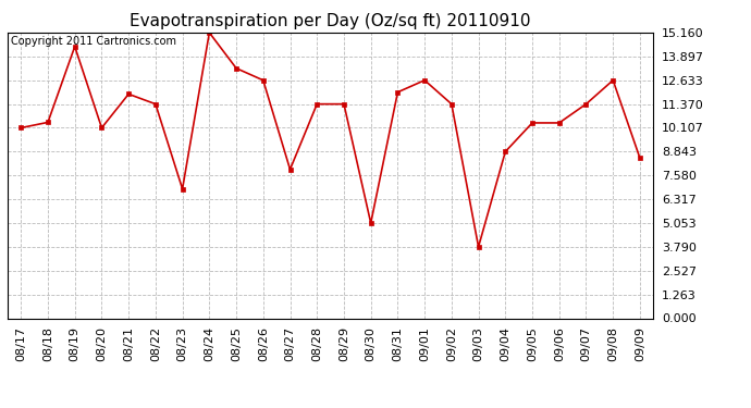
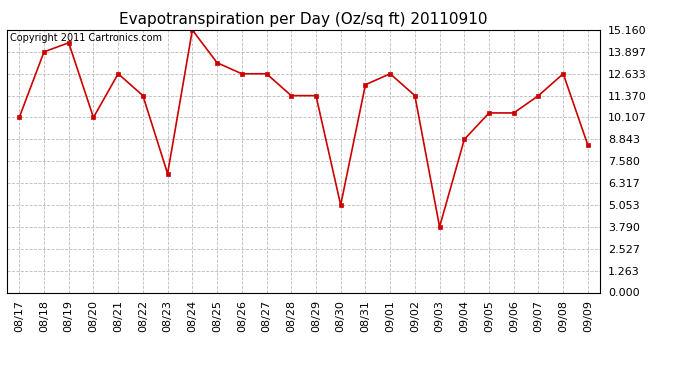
08/18: 10.4 -> 13.9
08/21: 11.9 -> 12.6
08/27: 7.9 -> 12.6
